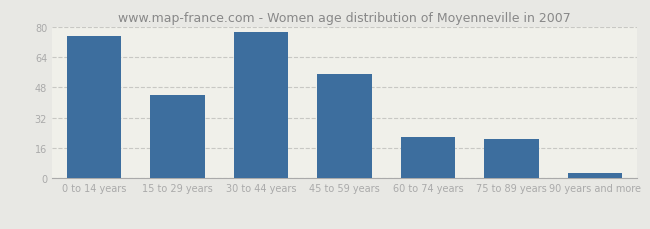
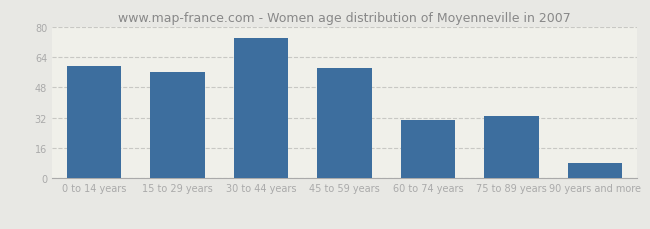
0 to 14 years: 75 -> 59
15 to 29 years: 44 -> 56
30 to 44 years: 77 -> 74
45 to 59 years: 55 -> 58
60 to 74 years: 22 -> 31
75 to 89 years: 21 -> 33
90 years and more: 3 -> 8
